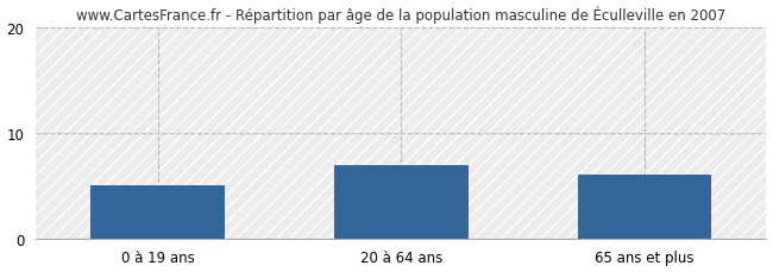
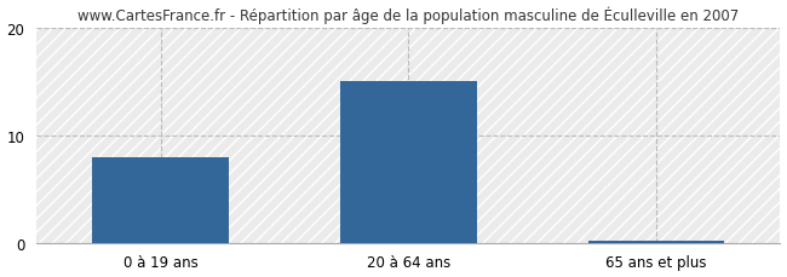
0 à 19 ans: 5.0 -> 8.0
20 à 64 ans: 7.0 -> 15.0
65 ans et plus: 6.0 -> 0.2
